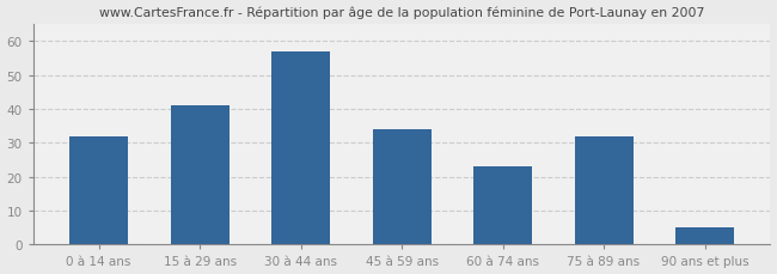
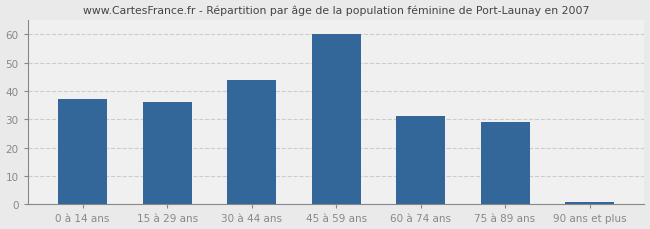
0 à 14 ans: 32 -> 37
15 à 29 ans: 41 -> 36
30 à 44 ans: 57 -> 44
45 à 59 ans: 34 -> 60
60 à 74 ans: 23 -> 31
75 à 89 ans: 32 -> 29
90 ans et plus: 5 -> 1
